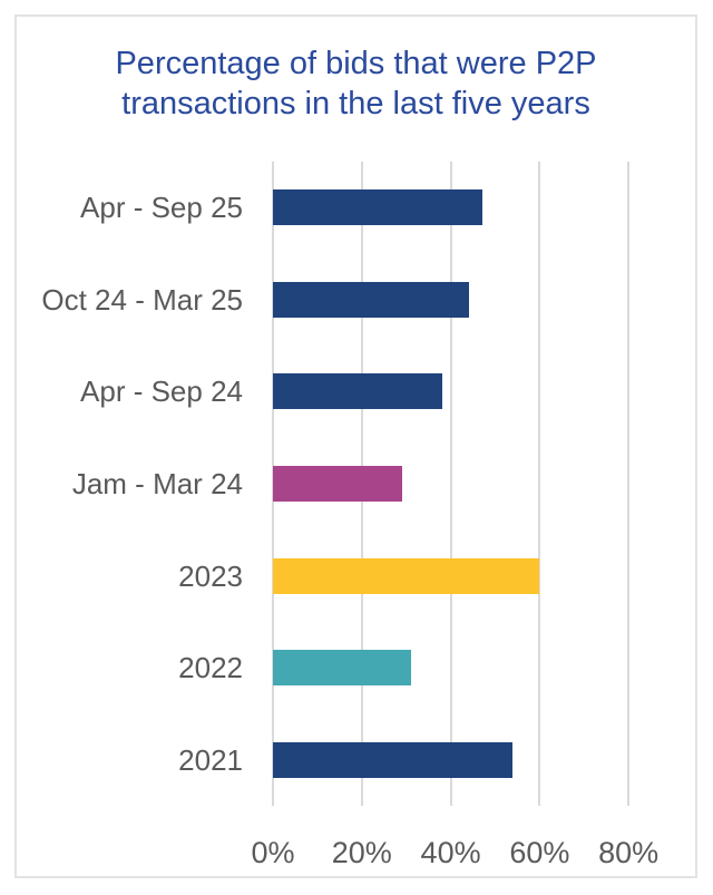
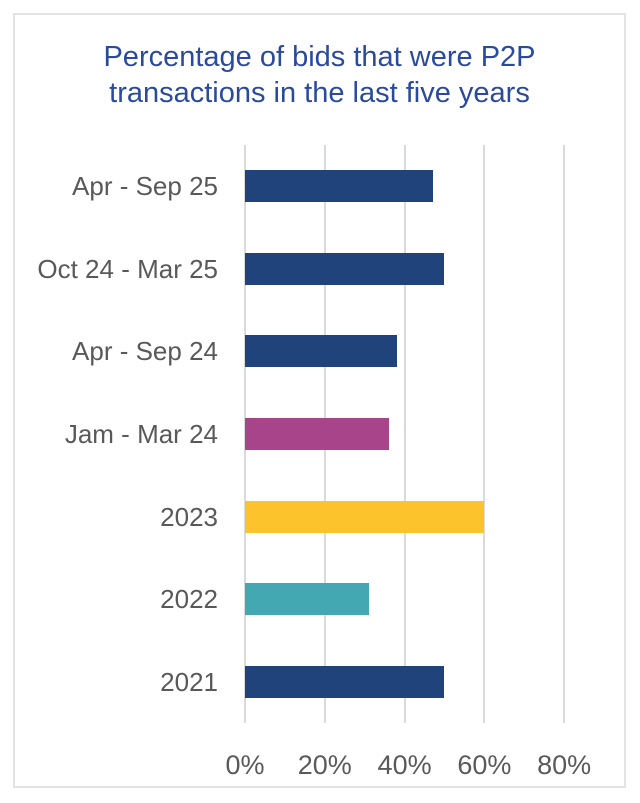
Oct 24 - Mar 25: 44% -> 50%
Jam - Mar 24: 29% -> 36%
2021: 54% -> 50%
